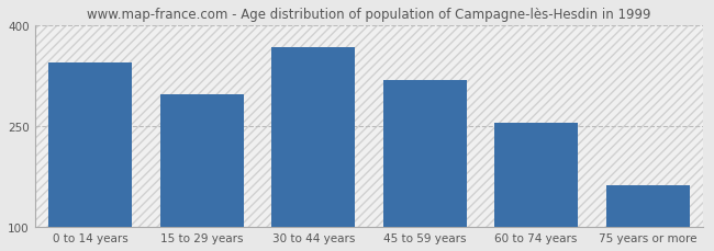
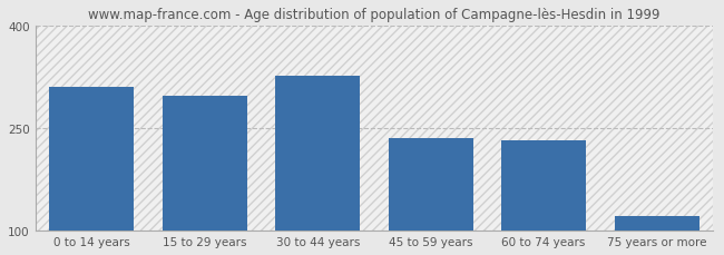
0 to 14 years: 345 -> 310
30 to 44 years: 368 -> 326
45 to 59 years: 318 -> 236
60 to 74 years: 255 -> 232
75 years or more: 162 -> 122
